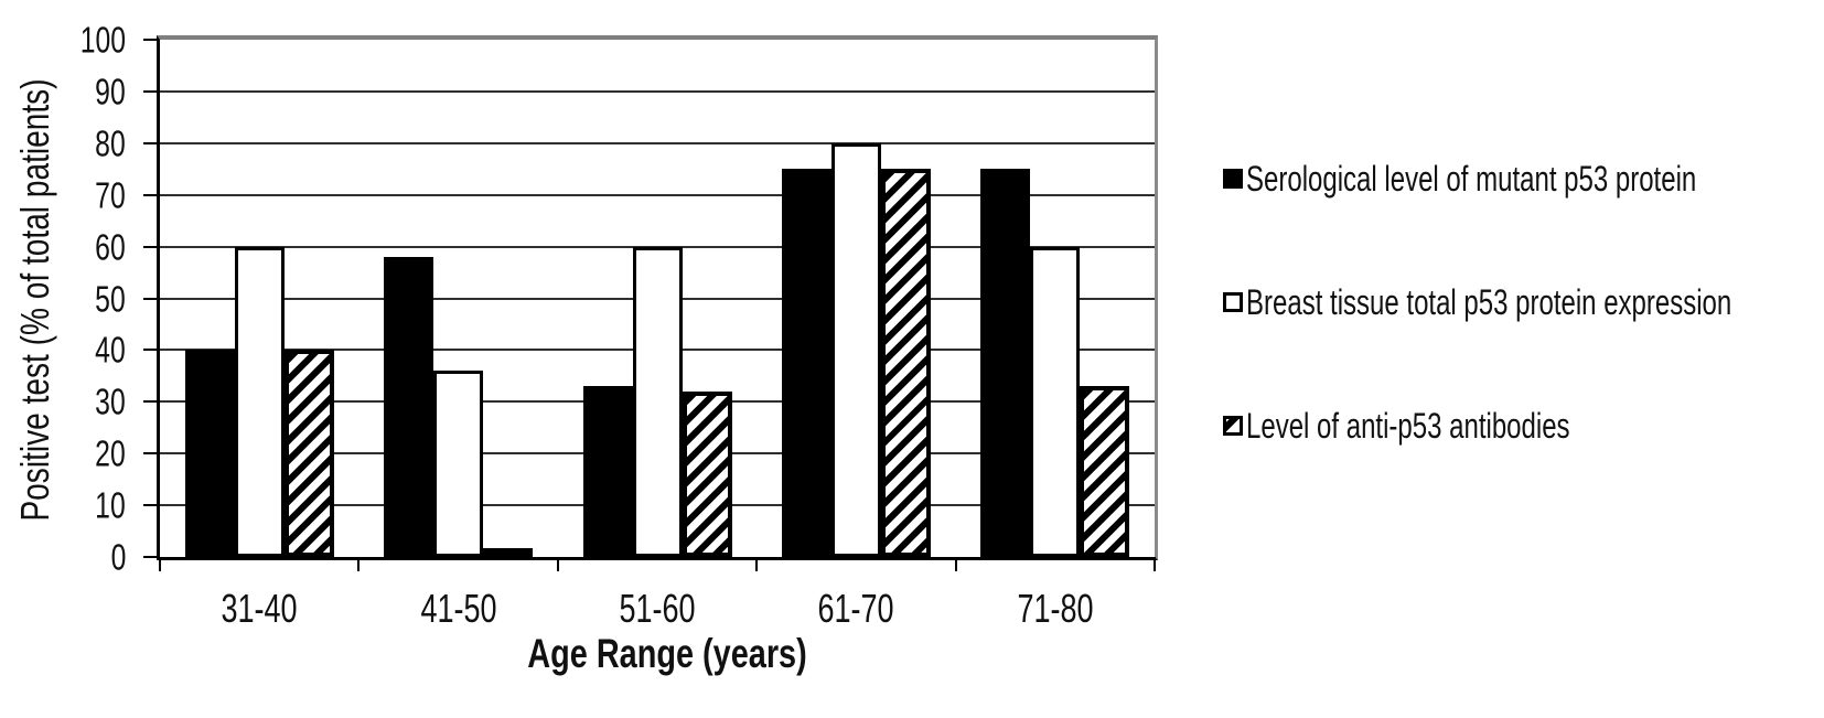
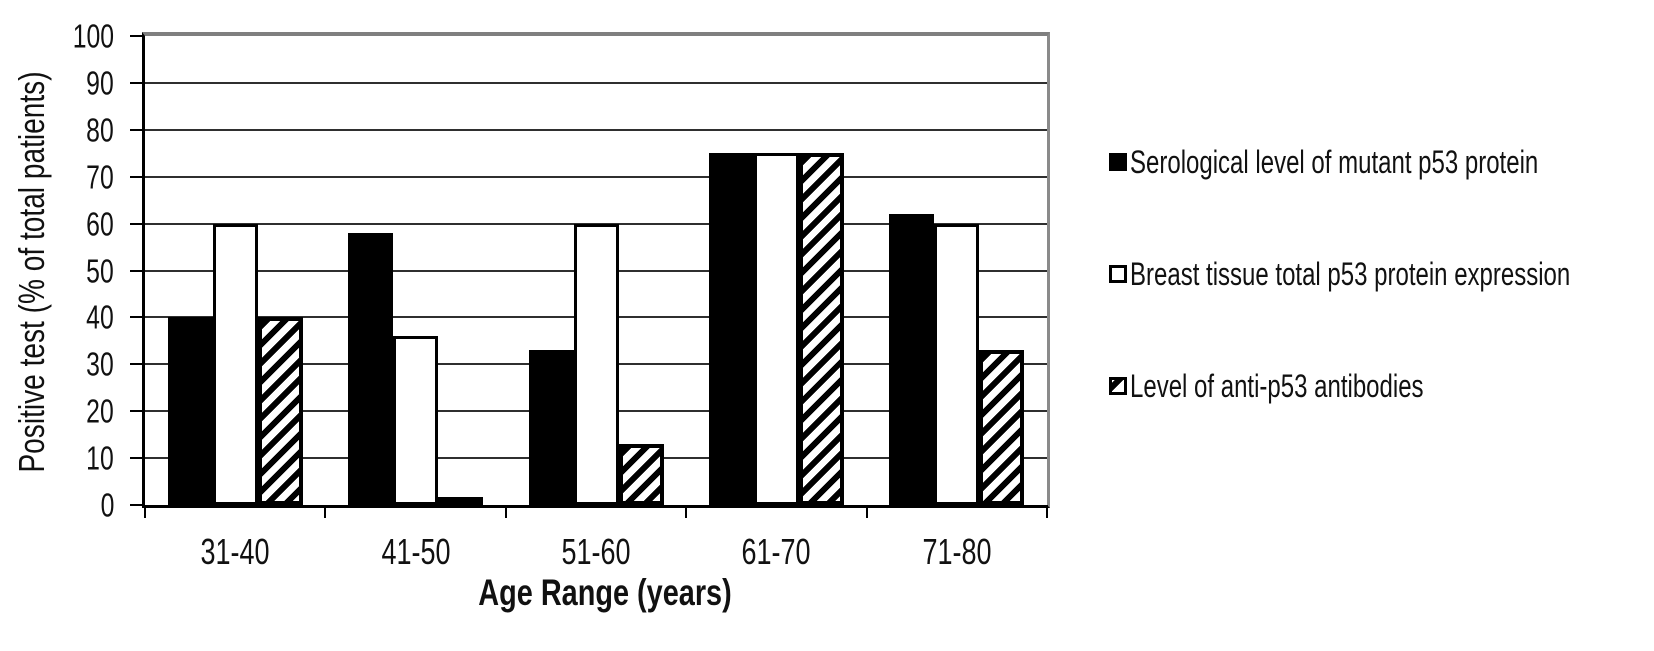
Level of anti-p53 antibodies/51-60: 32 -> 13
Breast tissue total p53 protein expression/61-70: 80 -> 75
Serological level of mutant p53 protein/71-80: 75 -> 62
